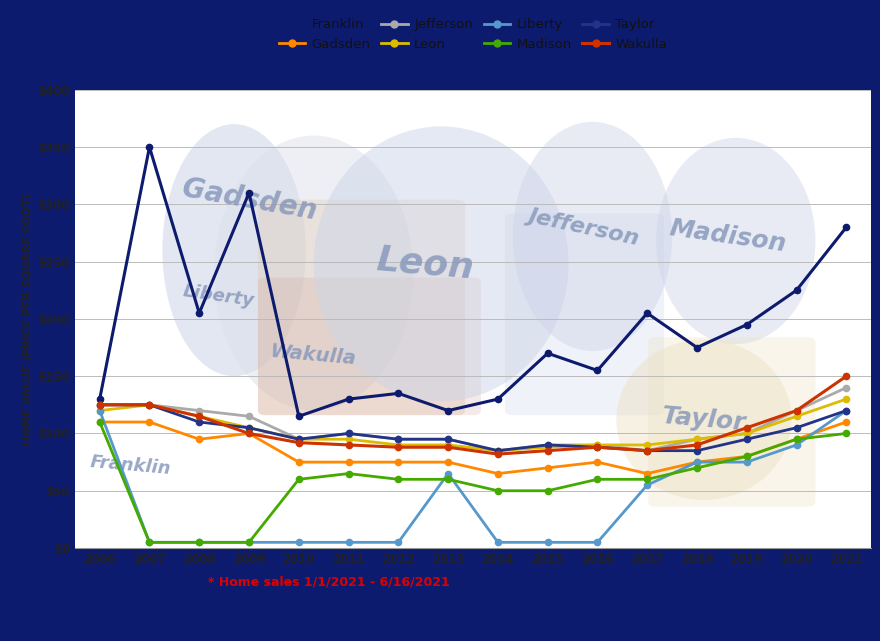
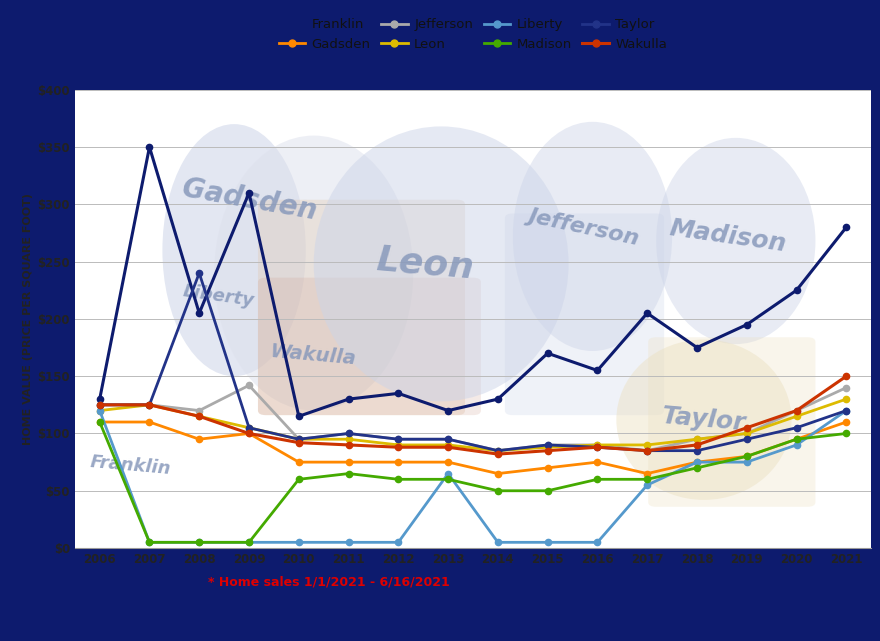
Taylor/2008: $110 -> $240
Jefferson/2009: $115 -> $142
